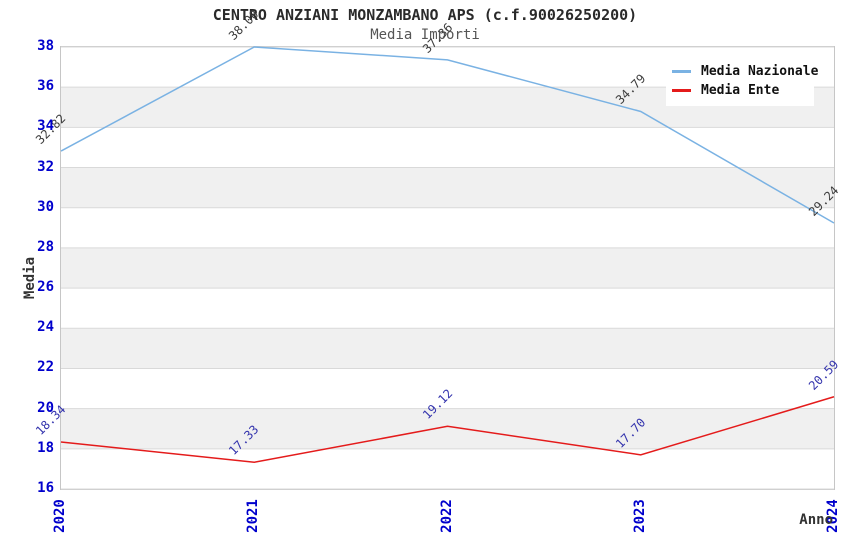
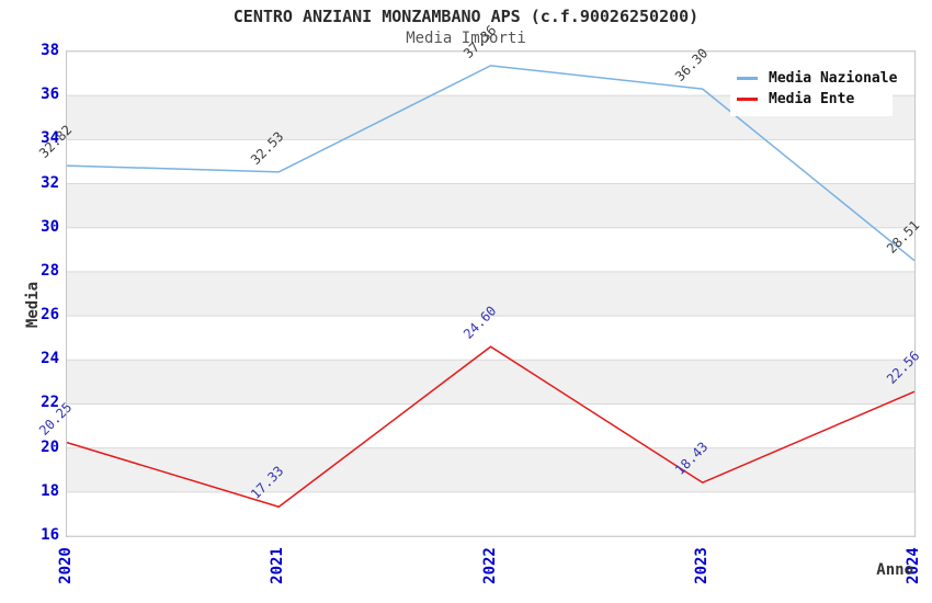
Media Ente/2020: 18.34 -> 20.25
Media Nazionale/2021: 38.00 -> 32.53
Media Ente/2022: 19.12 -> 24.60
Media Nazionale/2023: 34.79 -> 36.30
Media Ente/2023: 17.70 -> 18.43
Media Nazionale/2024: 29.24 -> 28.51
Media Ente/2024: 20.59 -> 22.56
